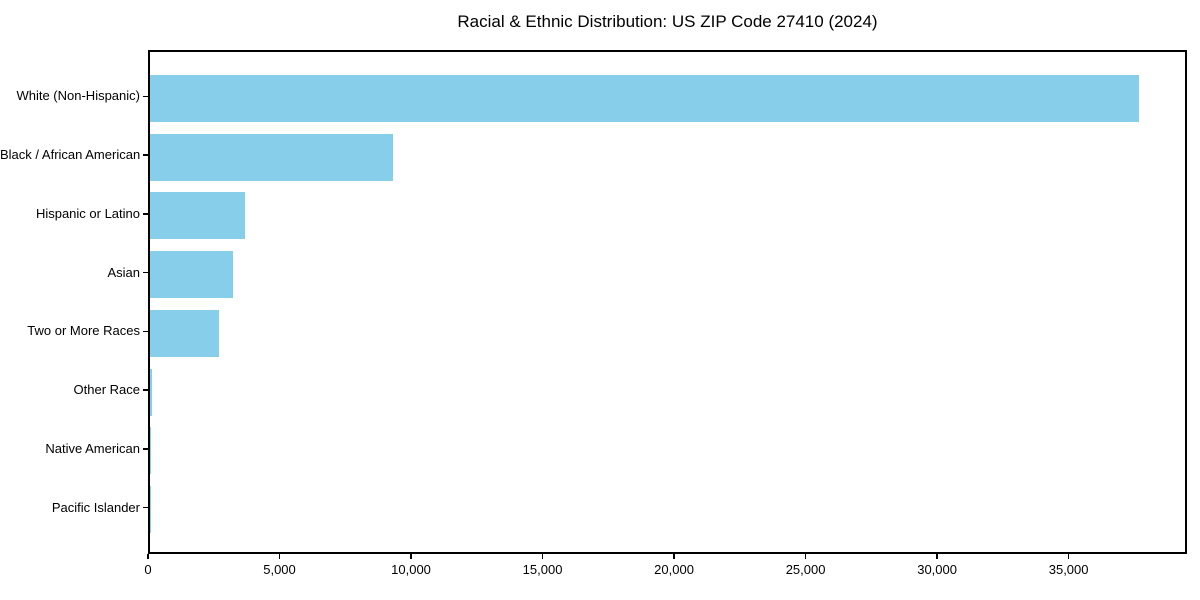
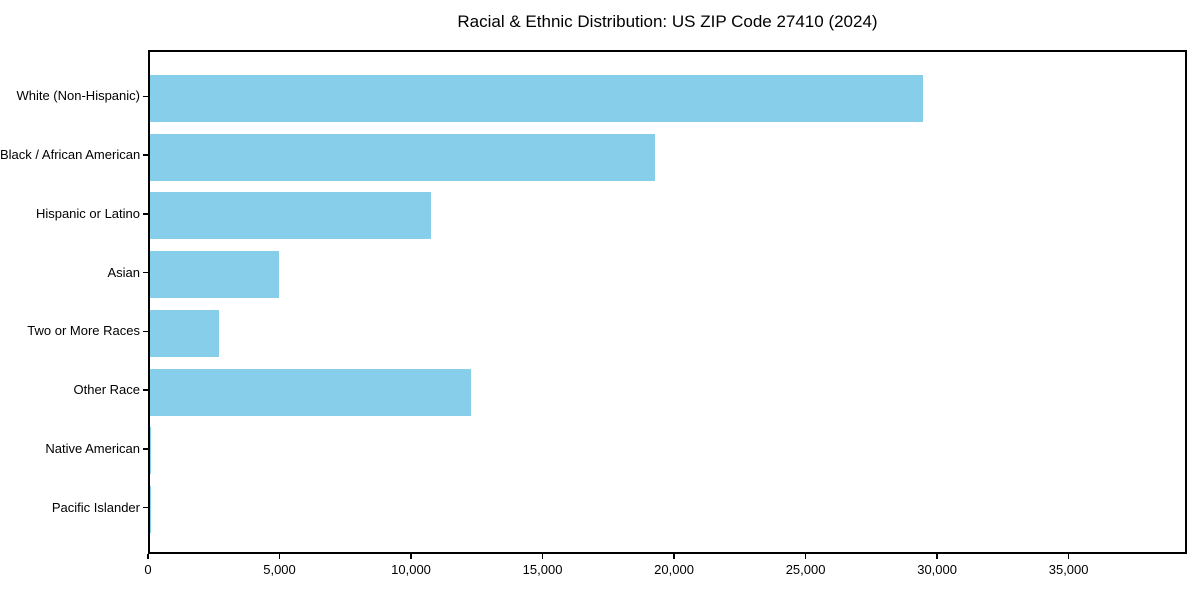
White (Non-Hispanic): 37600 -> 29400
Black / African American: 9200 -> 19200
Hispanic or Latino: 3600 -> 10700
Asian: 3200 -> 4900
Other Race: 100 -> 12200
